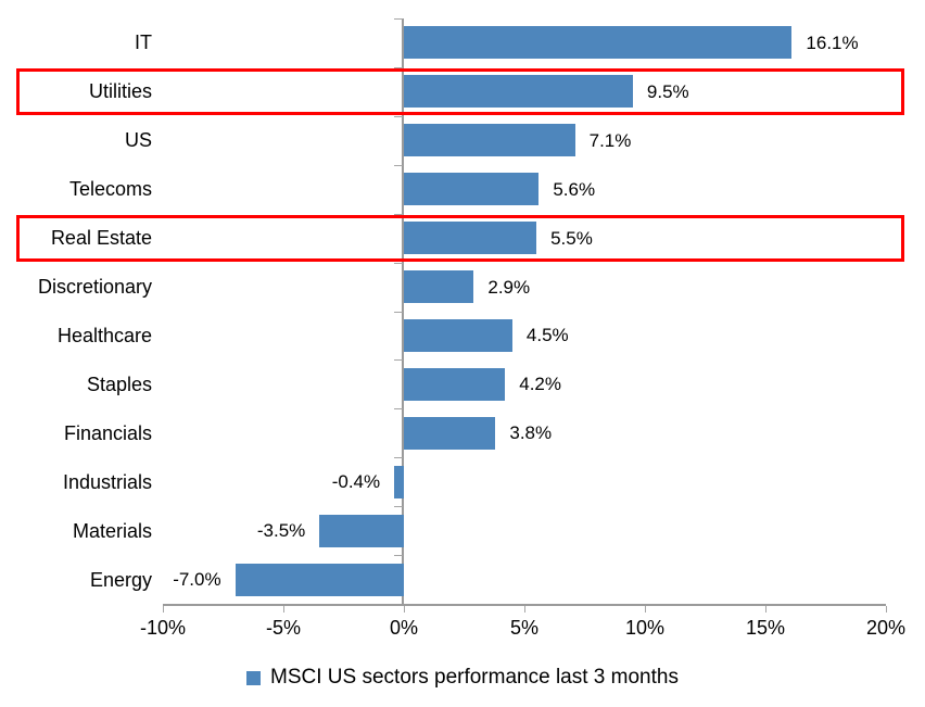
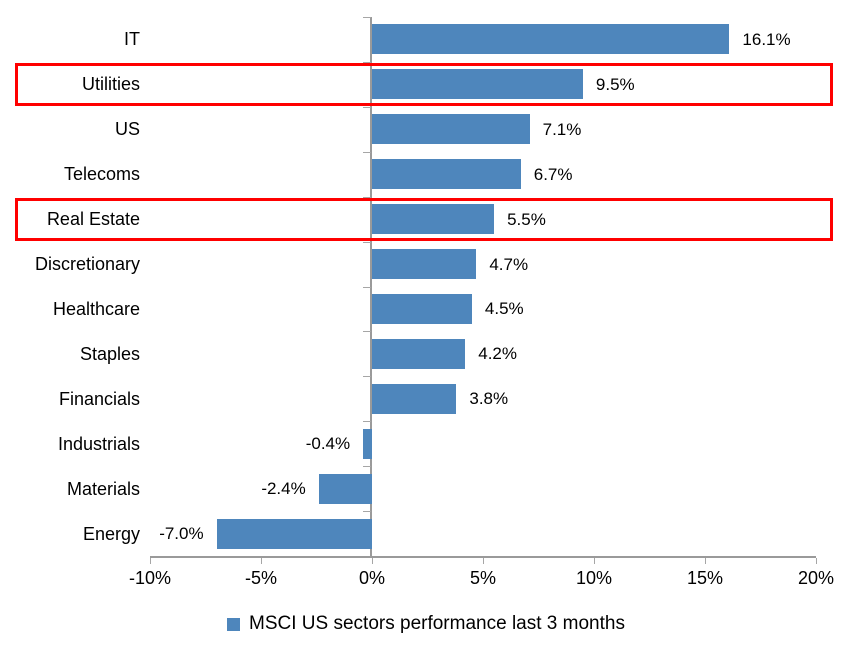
Telecoms: 5.6% -> 6.7%
Discretionary: 2.9% -> 4.7%
Materials: -3.5% -> -2.4%
